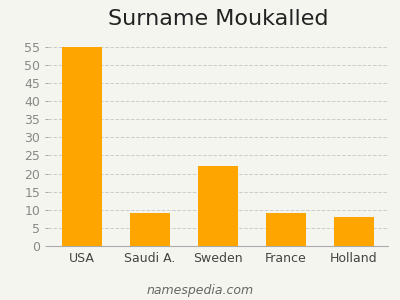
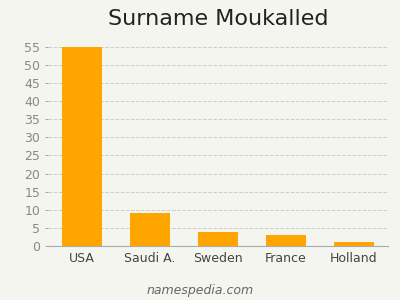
Sweden: 22 -> 4
France: 9 -> 3
Holland: 8 -> 1
